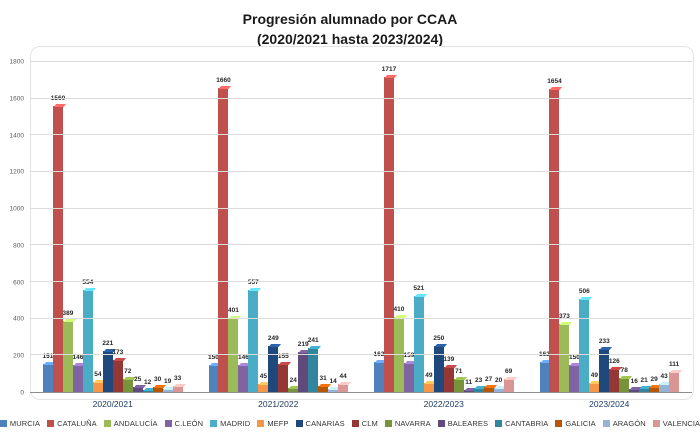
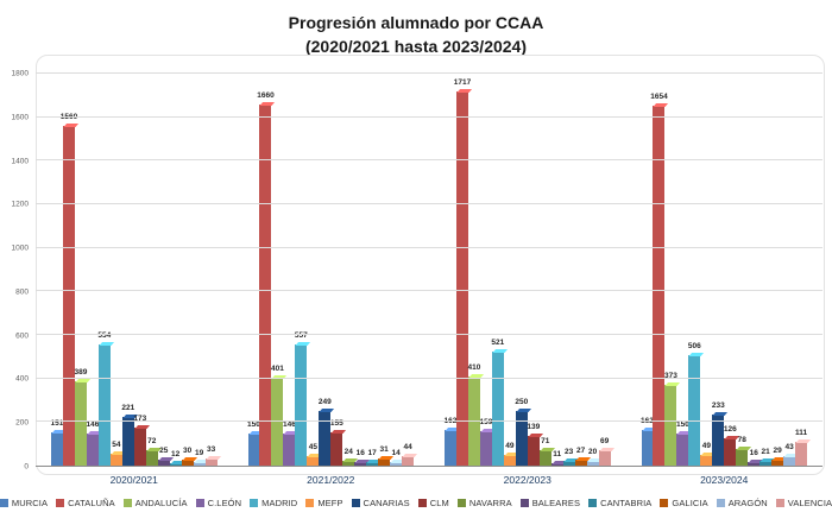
BALEARES/2021/2022: 219 -> 16
CANTABRIA/2021/2022: 241 -> 17
